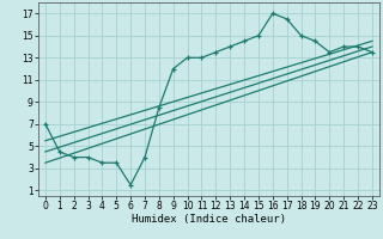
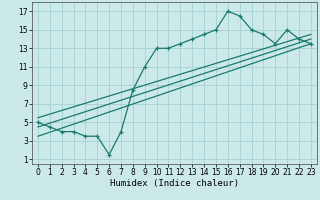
0: 7.0 -> 5.0
9: 12.0 -> 11.0
21: 14.0 -> 15.0
